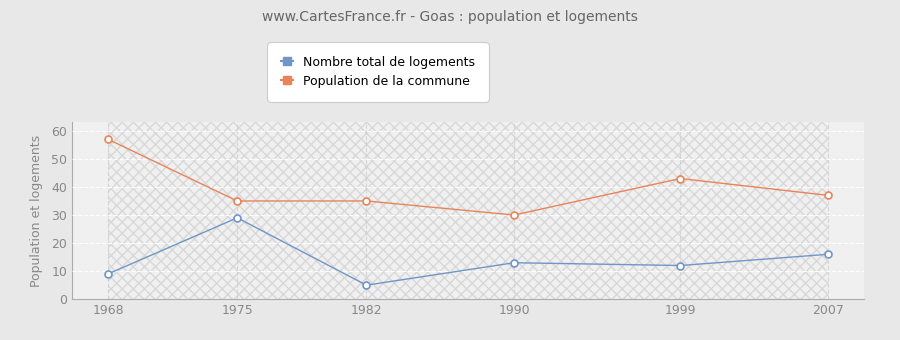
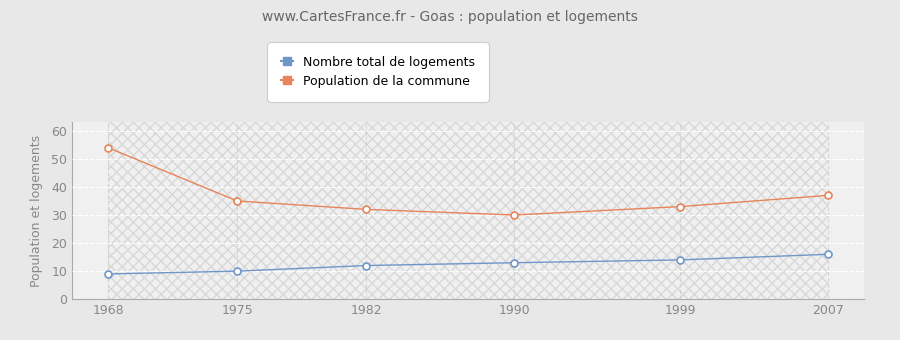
Population de la commune/1968: 57 -> 54
Nombre total de logements/1975: 29 -> 10
Nombre total de logements/1982: 5 -> 12
Population de la commune/1982: 35 -> 32
Nombre total de logements/1999: 12 -> 14
Population de la commune/1999: 43 -> 33
